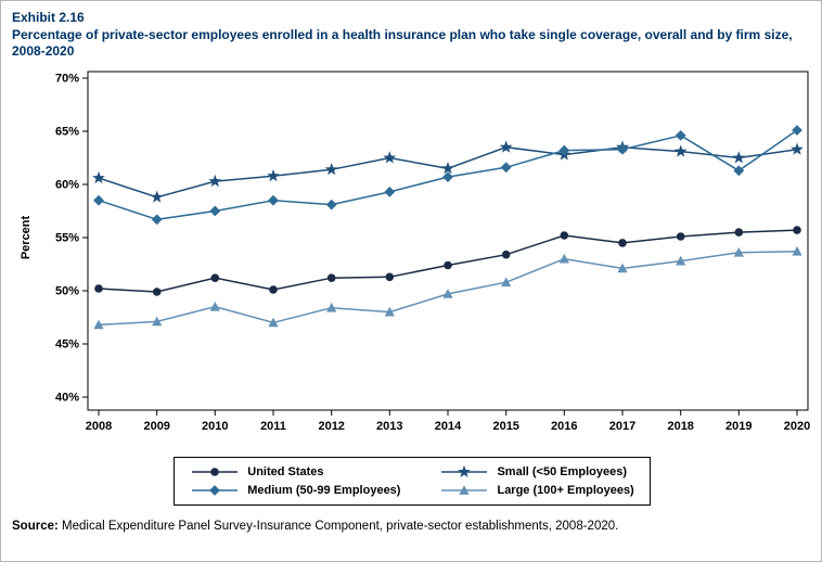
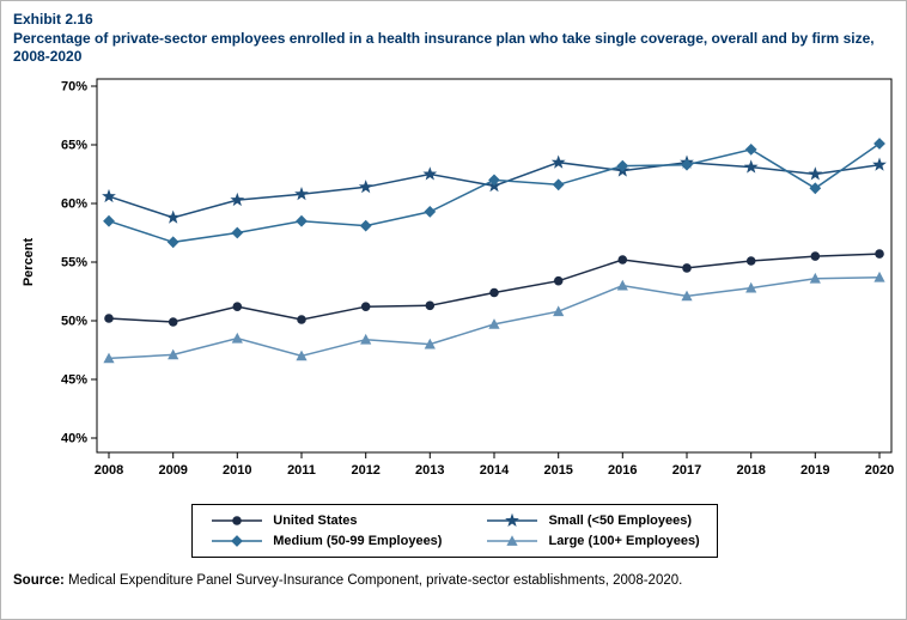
Medium (50-99 Employees)/2014: 61% -> 62%
